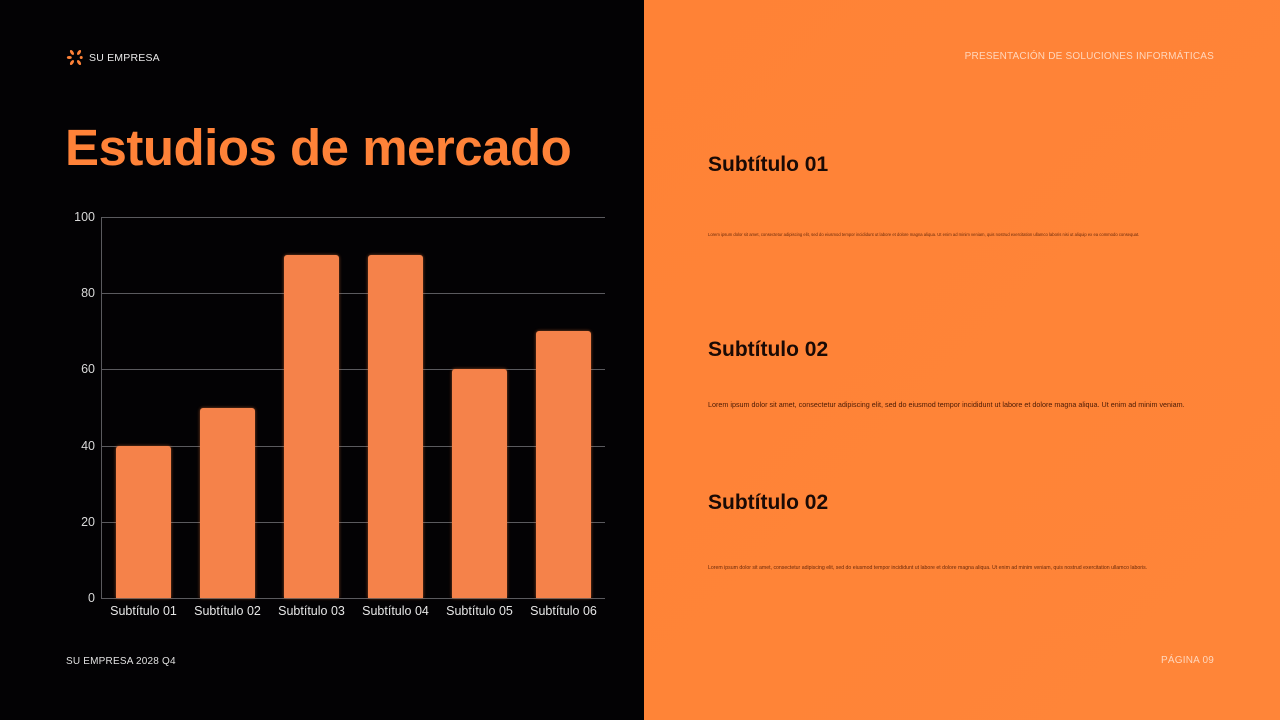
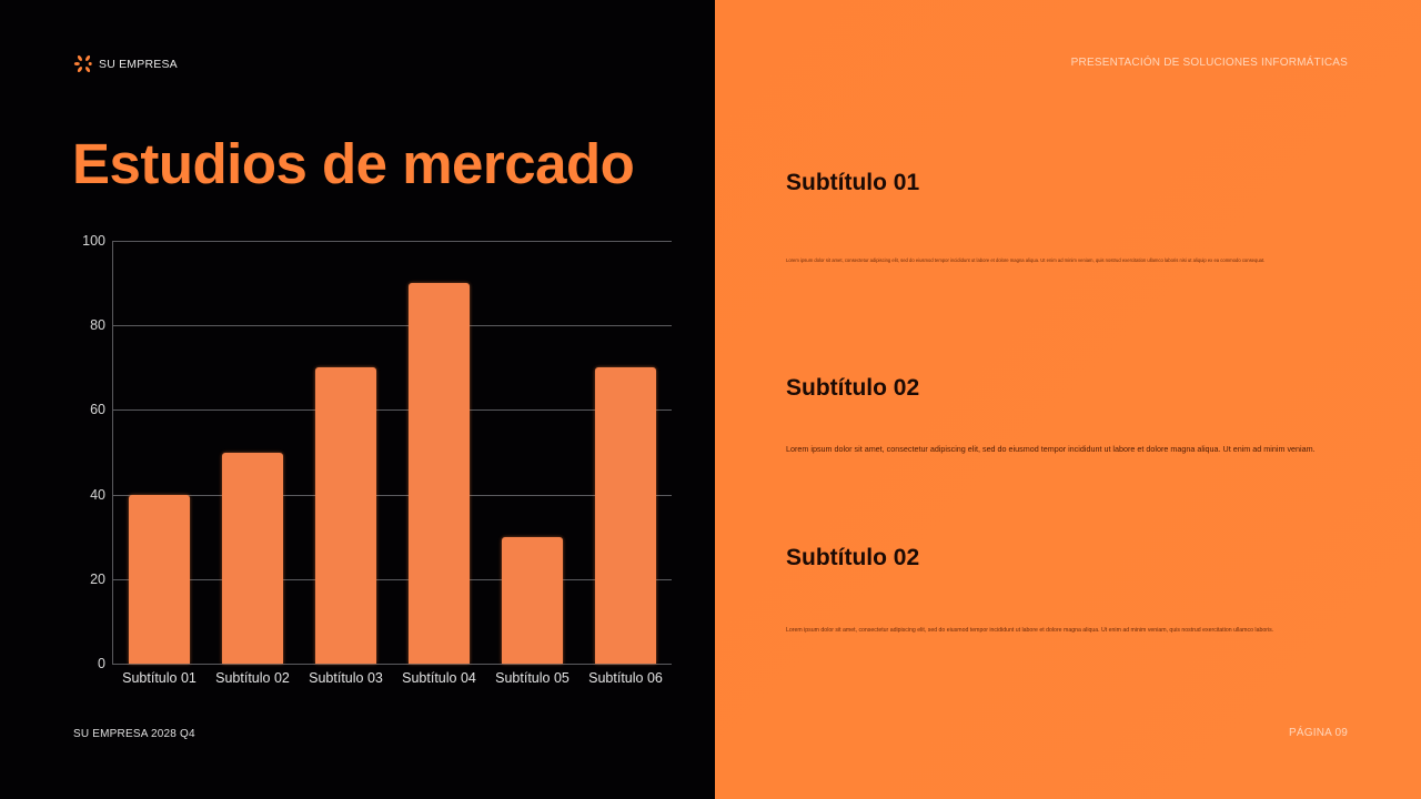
Subtítulo 03: 90 -> 70
Subtítulo 05: 60 -> 30
